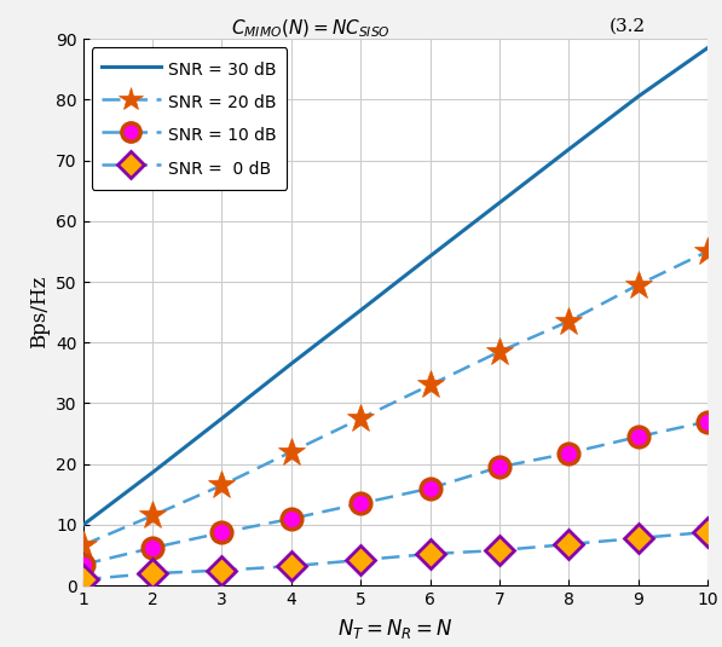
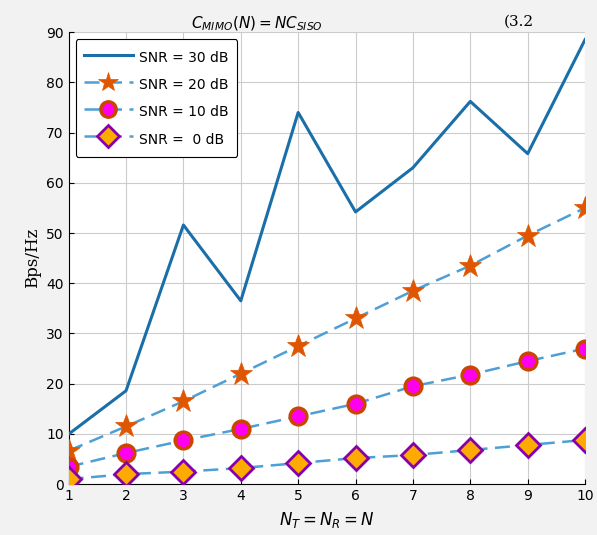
SNR = 30 dB/3: 27.5 -> 51.6
SNR = 30 dB/5: 45.3 -> 74.0
SNR = 30 dB/8: 71.8 -> 76.2
SNR = 30 dB/9: 80.5 -> 65.8
